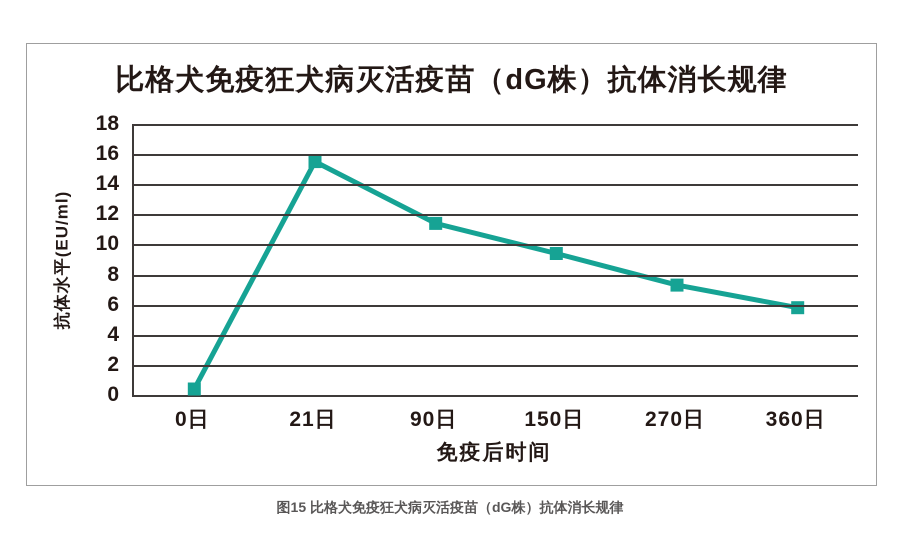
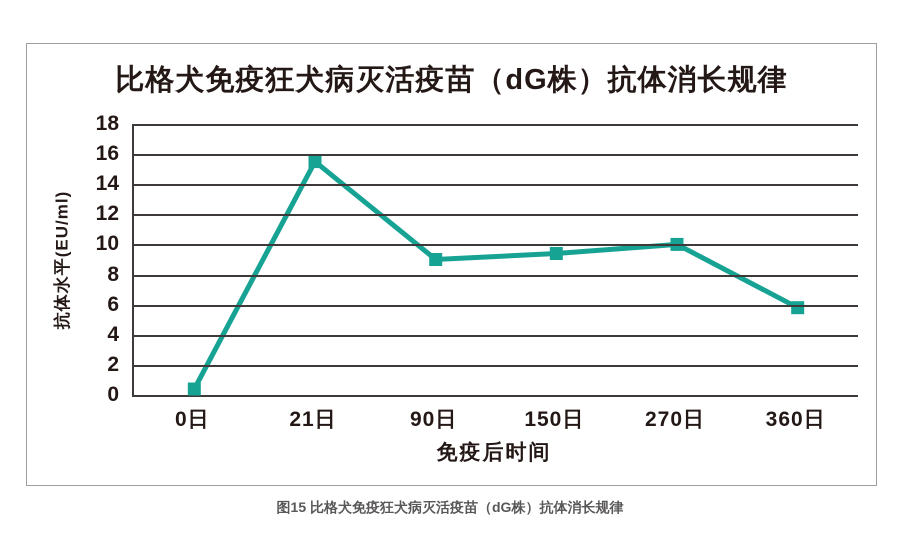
90日: 11.4 -> 9.0
270日: 7.3 -> 10.0
